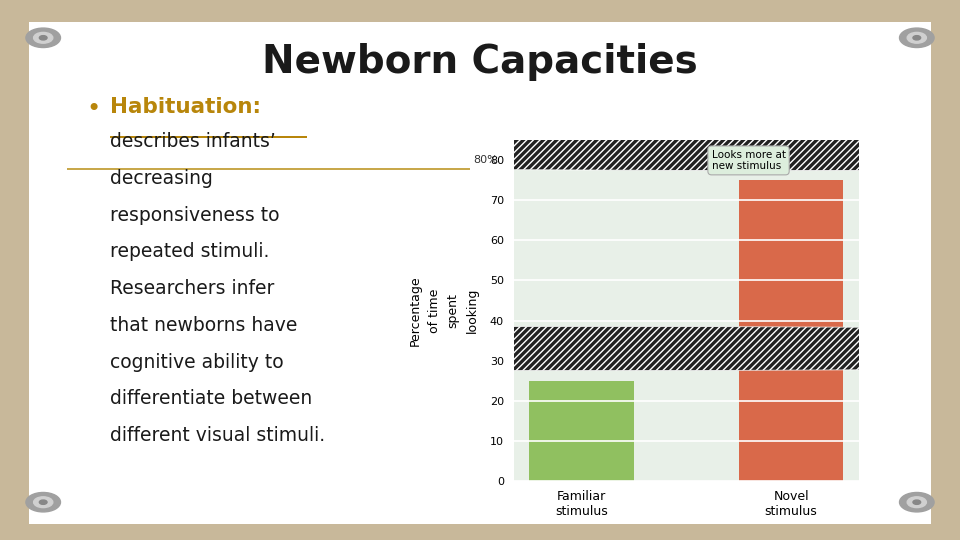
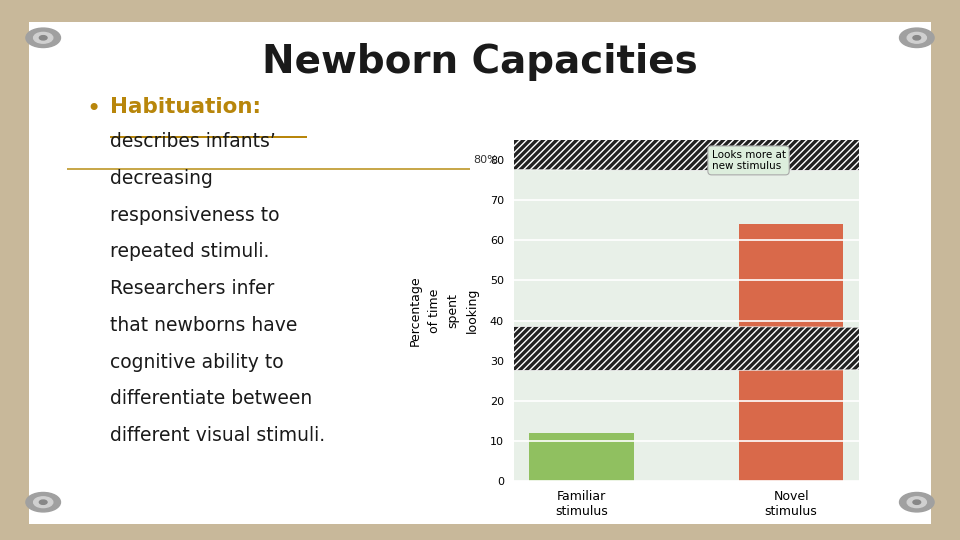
Familiar stimulus: 25 -> 12
Novel stimulus: 75 -> 64
